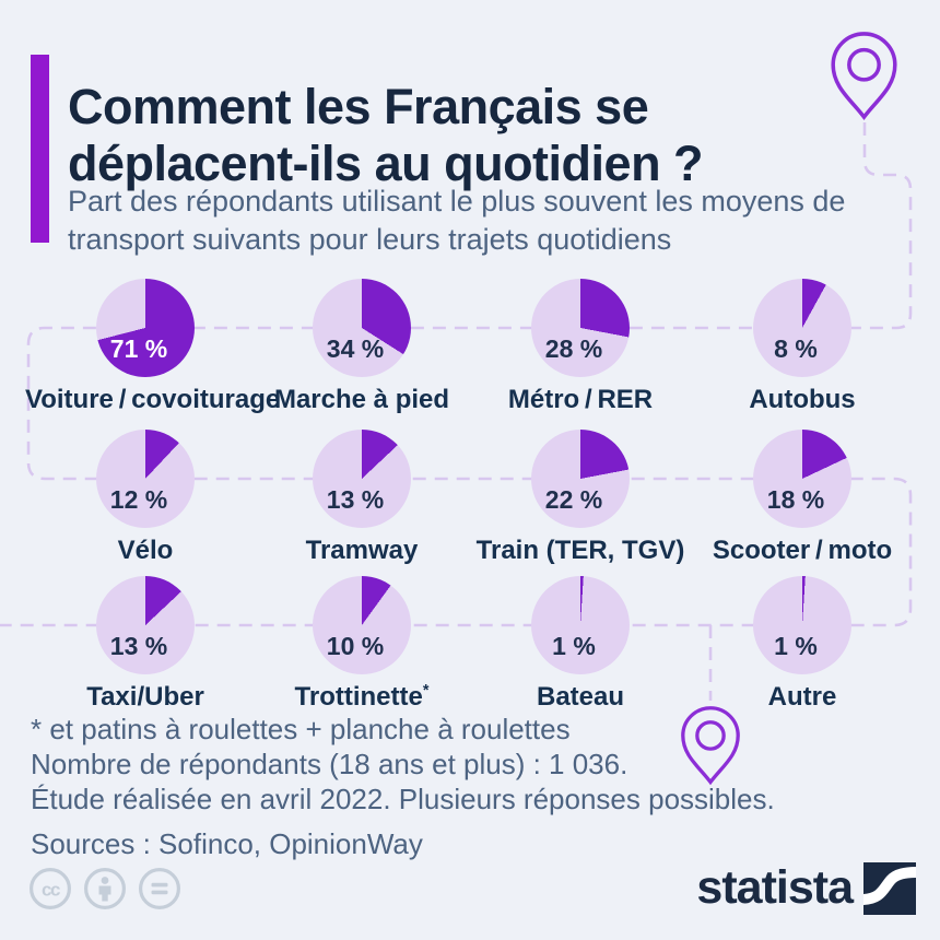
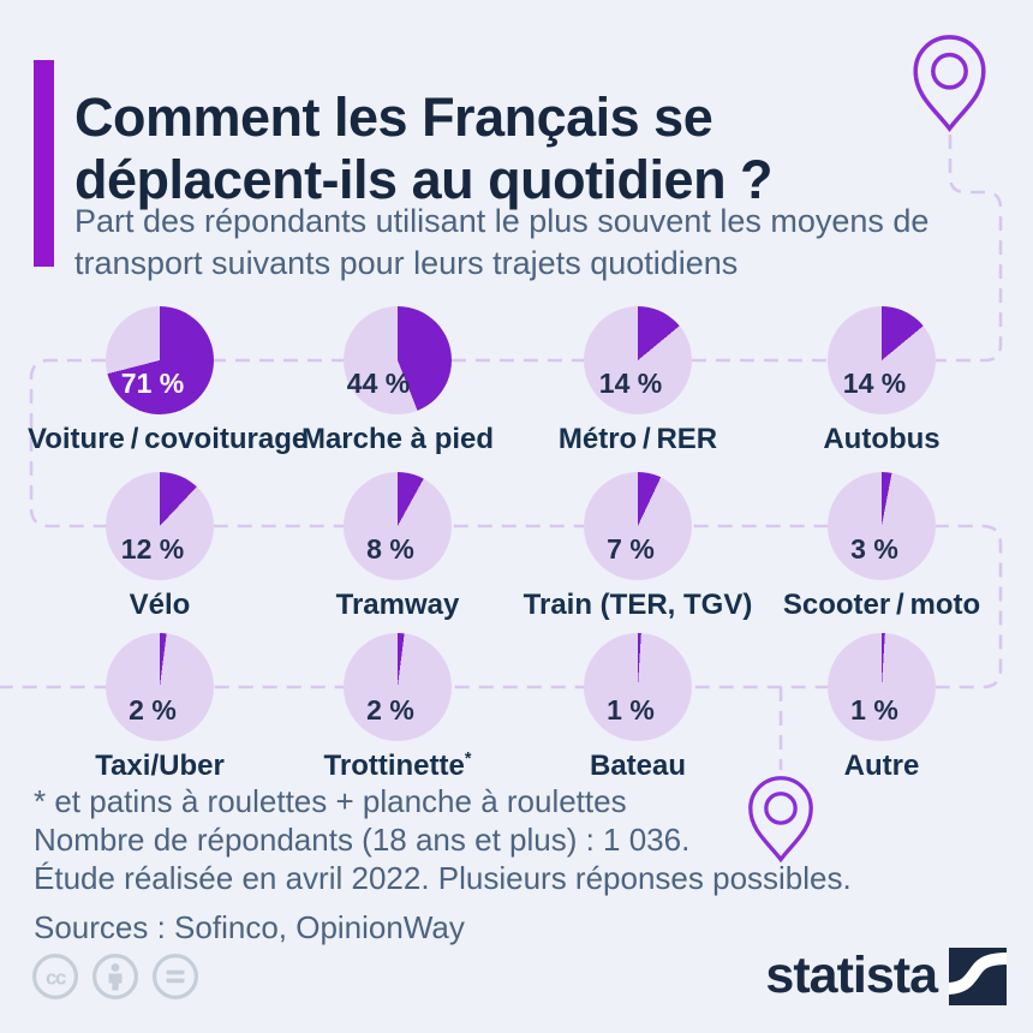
Marche à pied: 34 -> 44
Métro / RER: 28 -> 14
Autobus: 8 -> 14
Tramway: 13 -> 8
Train (TER, TGV): 22 -> 7
Scooter / moto: 18 -> 3
Taxi/Uber: 13 -> 2
Trottinette: 10 -> 2
